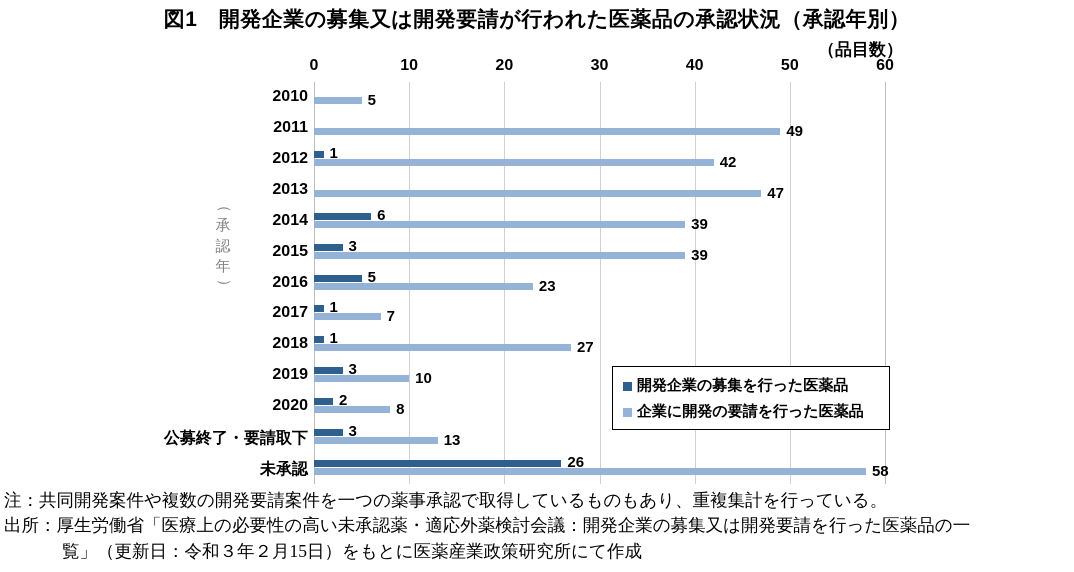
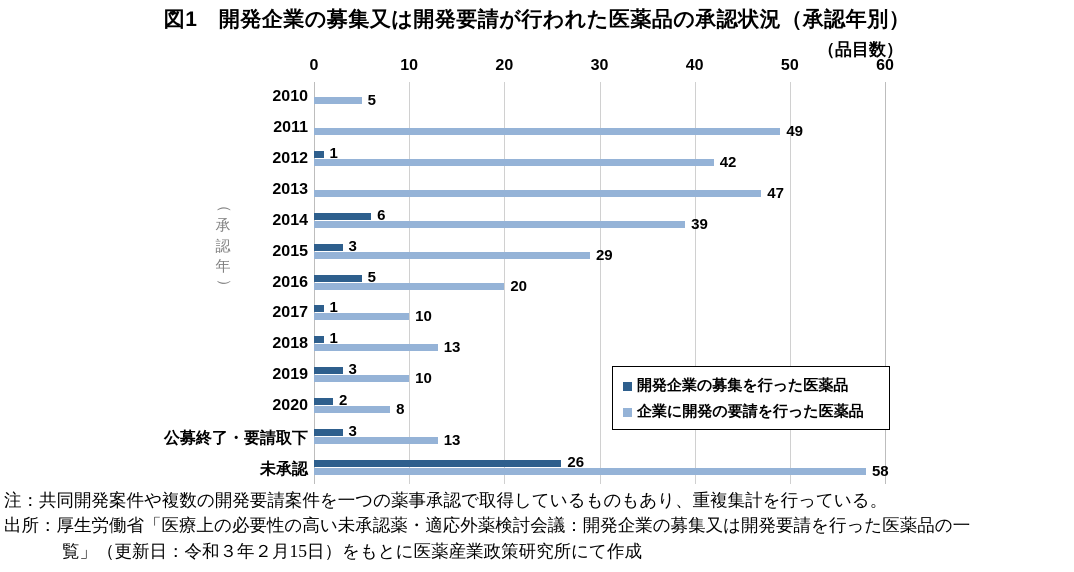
企業に開発の要請を行った医薬品/2015: 39 -> 29
企業に開発の要請を行った医薬品/2016: 23 -> 20
企業に開発の要請を行った医薬品/2017: 7 -> 10
企業に開発の要請を行った医薬品/2018: 27 -> 13
